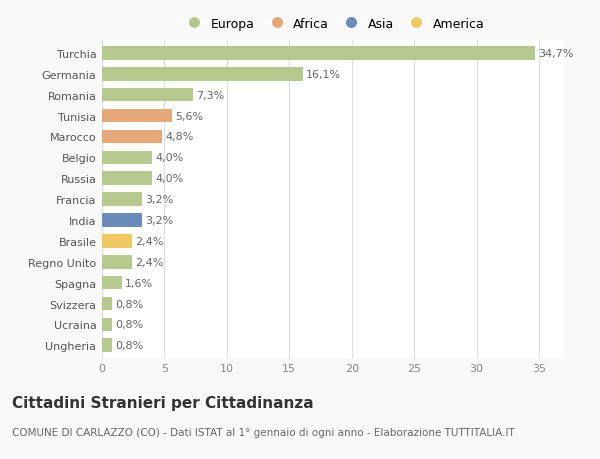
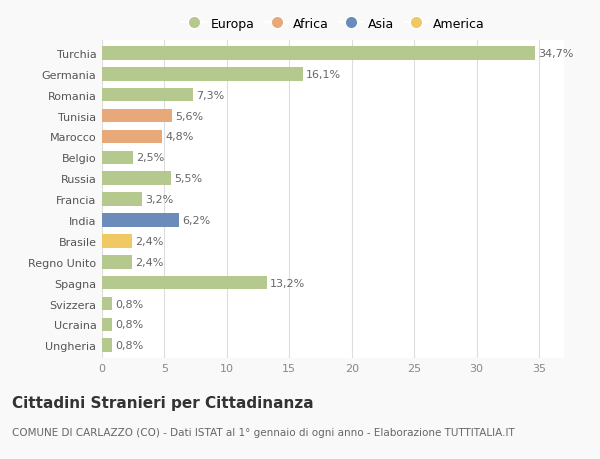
Belgio: 4,0% -> 2,5%
Russia: 4,0% -> 5,5%
India: 3,2% -> 6,2%
Spagna: 1,6% -> 13,2%
